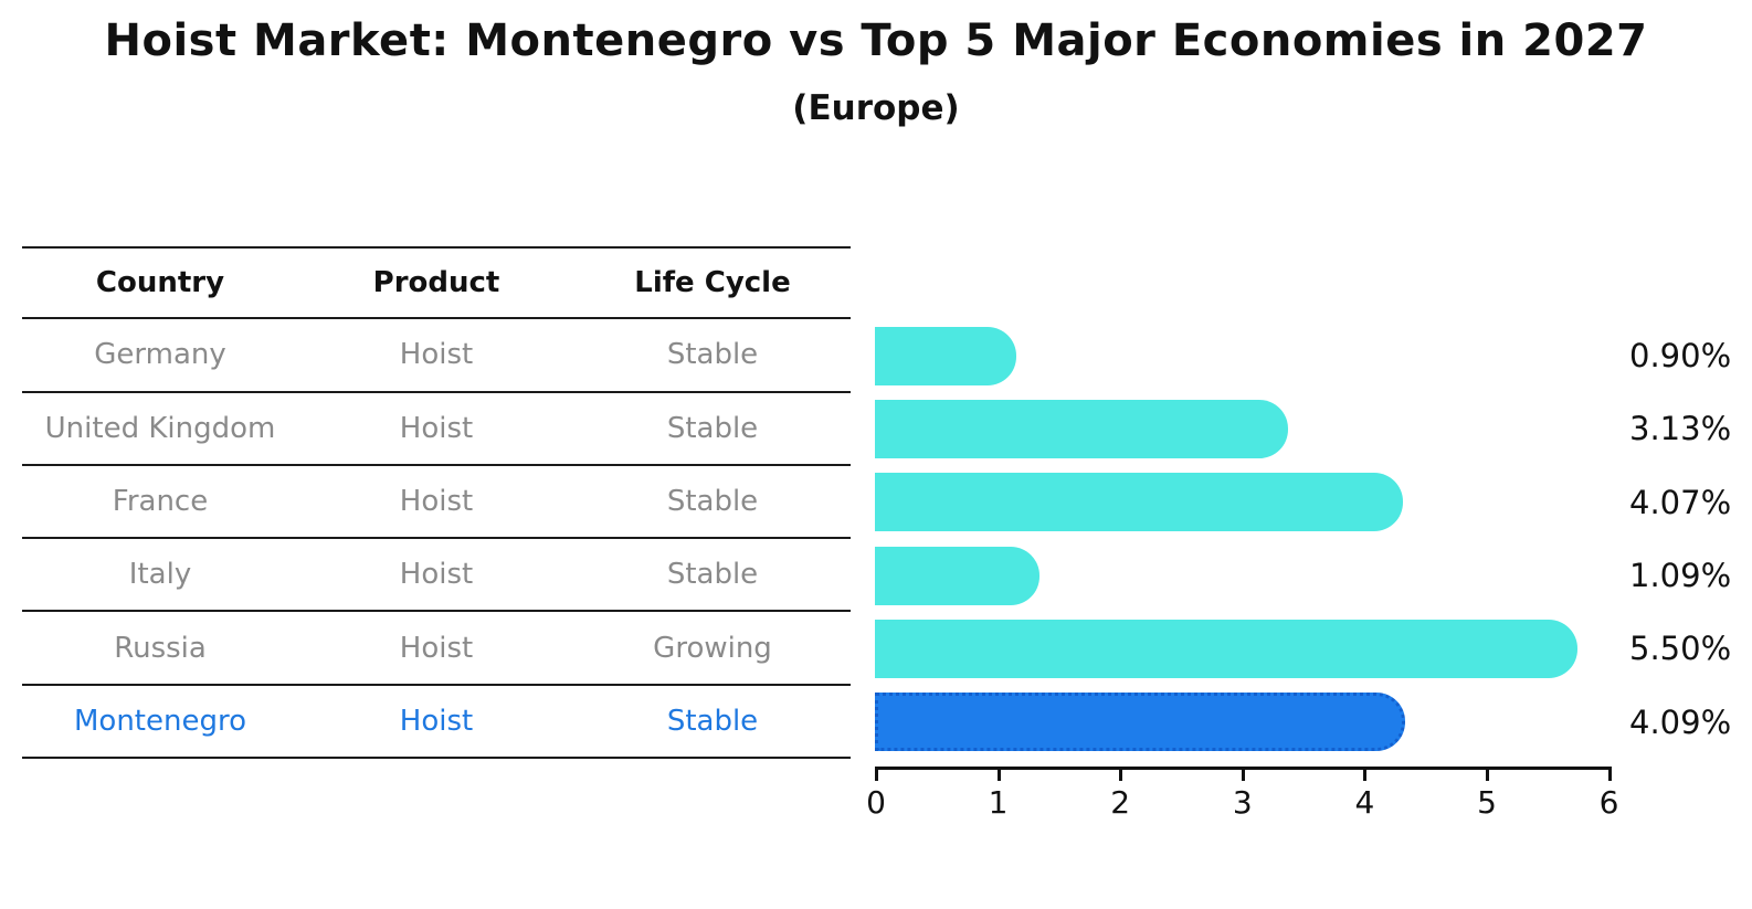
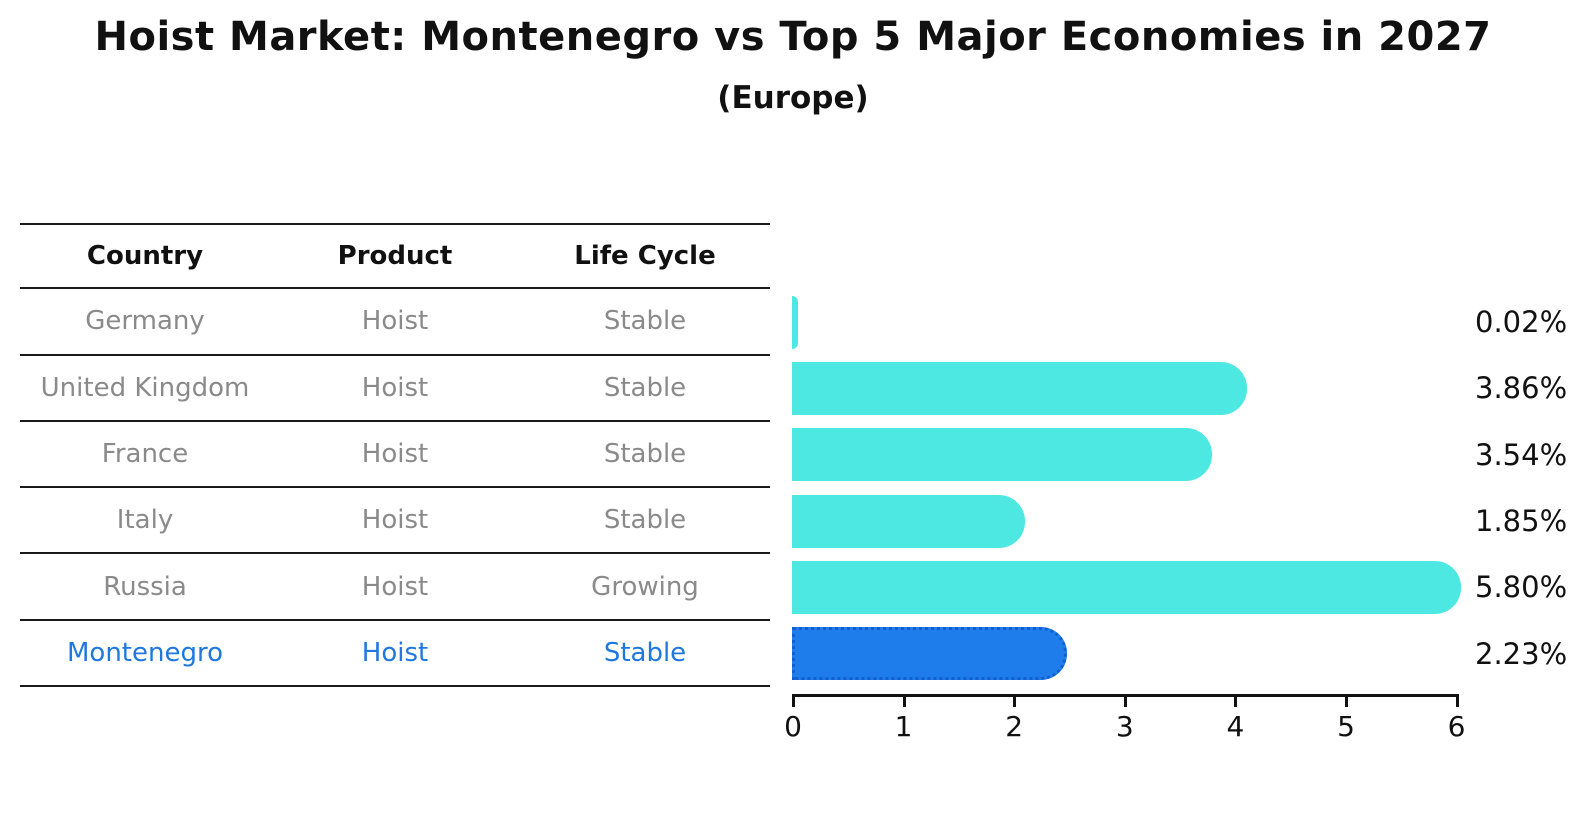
Germany: 0.90% -> 0.02%
United Kingdom: 3.13% -> 3.86%
France: 4.07% -> 3.54%
Italy: 1.09% -> 1.85%
Russia: 5.50% -> 5.80%
Montenegro: 4.09% -> 2.23%
